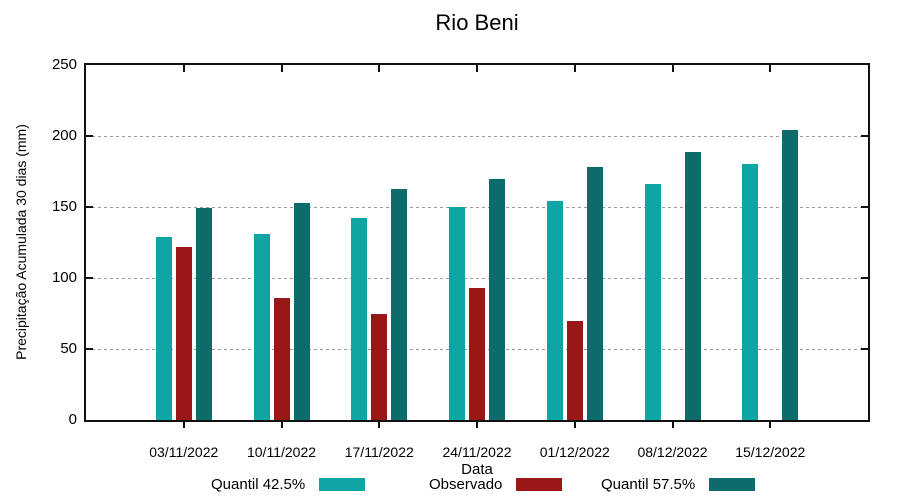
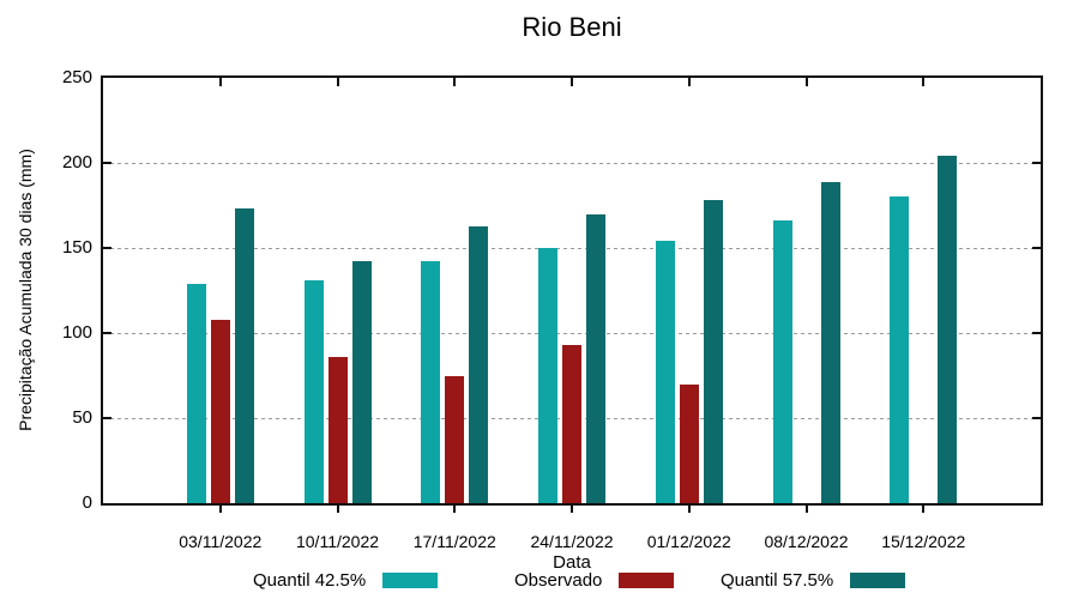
Observado/03/11/2022: 122 -> 108
Quantil 57.5%/03/11/2022: 149 -> 173
Quantil 57.5%/10/11/2022: 153 -> 142
